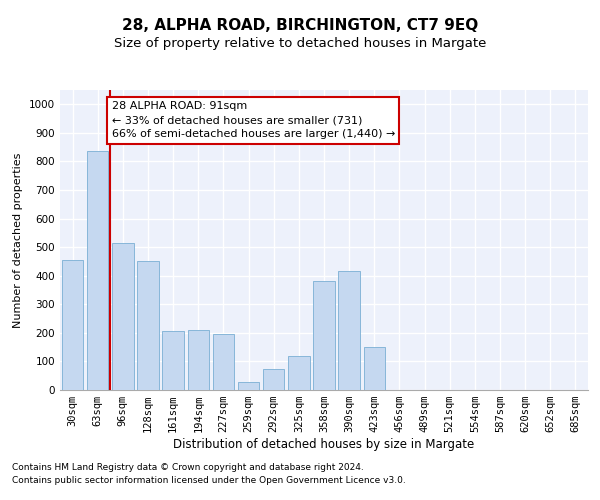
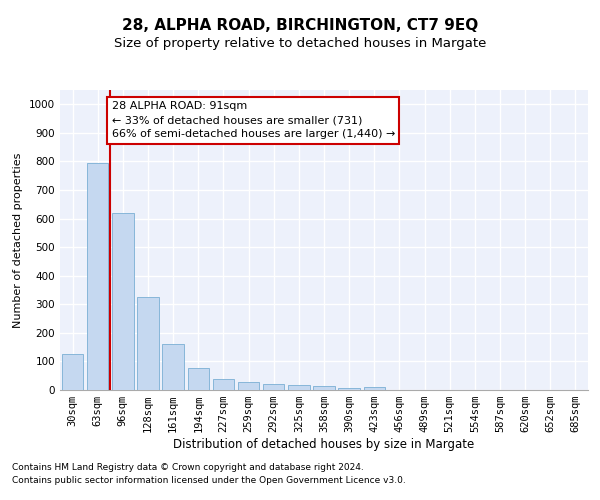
30sqm: 455 -> 125
63sqm: 835 -> 795
96sqm: 515 -> 620
128sqm: 450 -> 325
161sqm: 205 -> 160
194sqm: 210 -> 78
227sqm: 195 -> 40
292sqm: 75 -> 22
325sqm: 120 -> 16
358sqm: 380 -> 14
390sqm: 415 -> 8
423sqm: 150 -> 11
